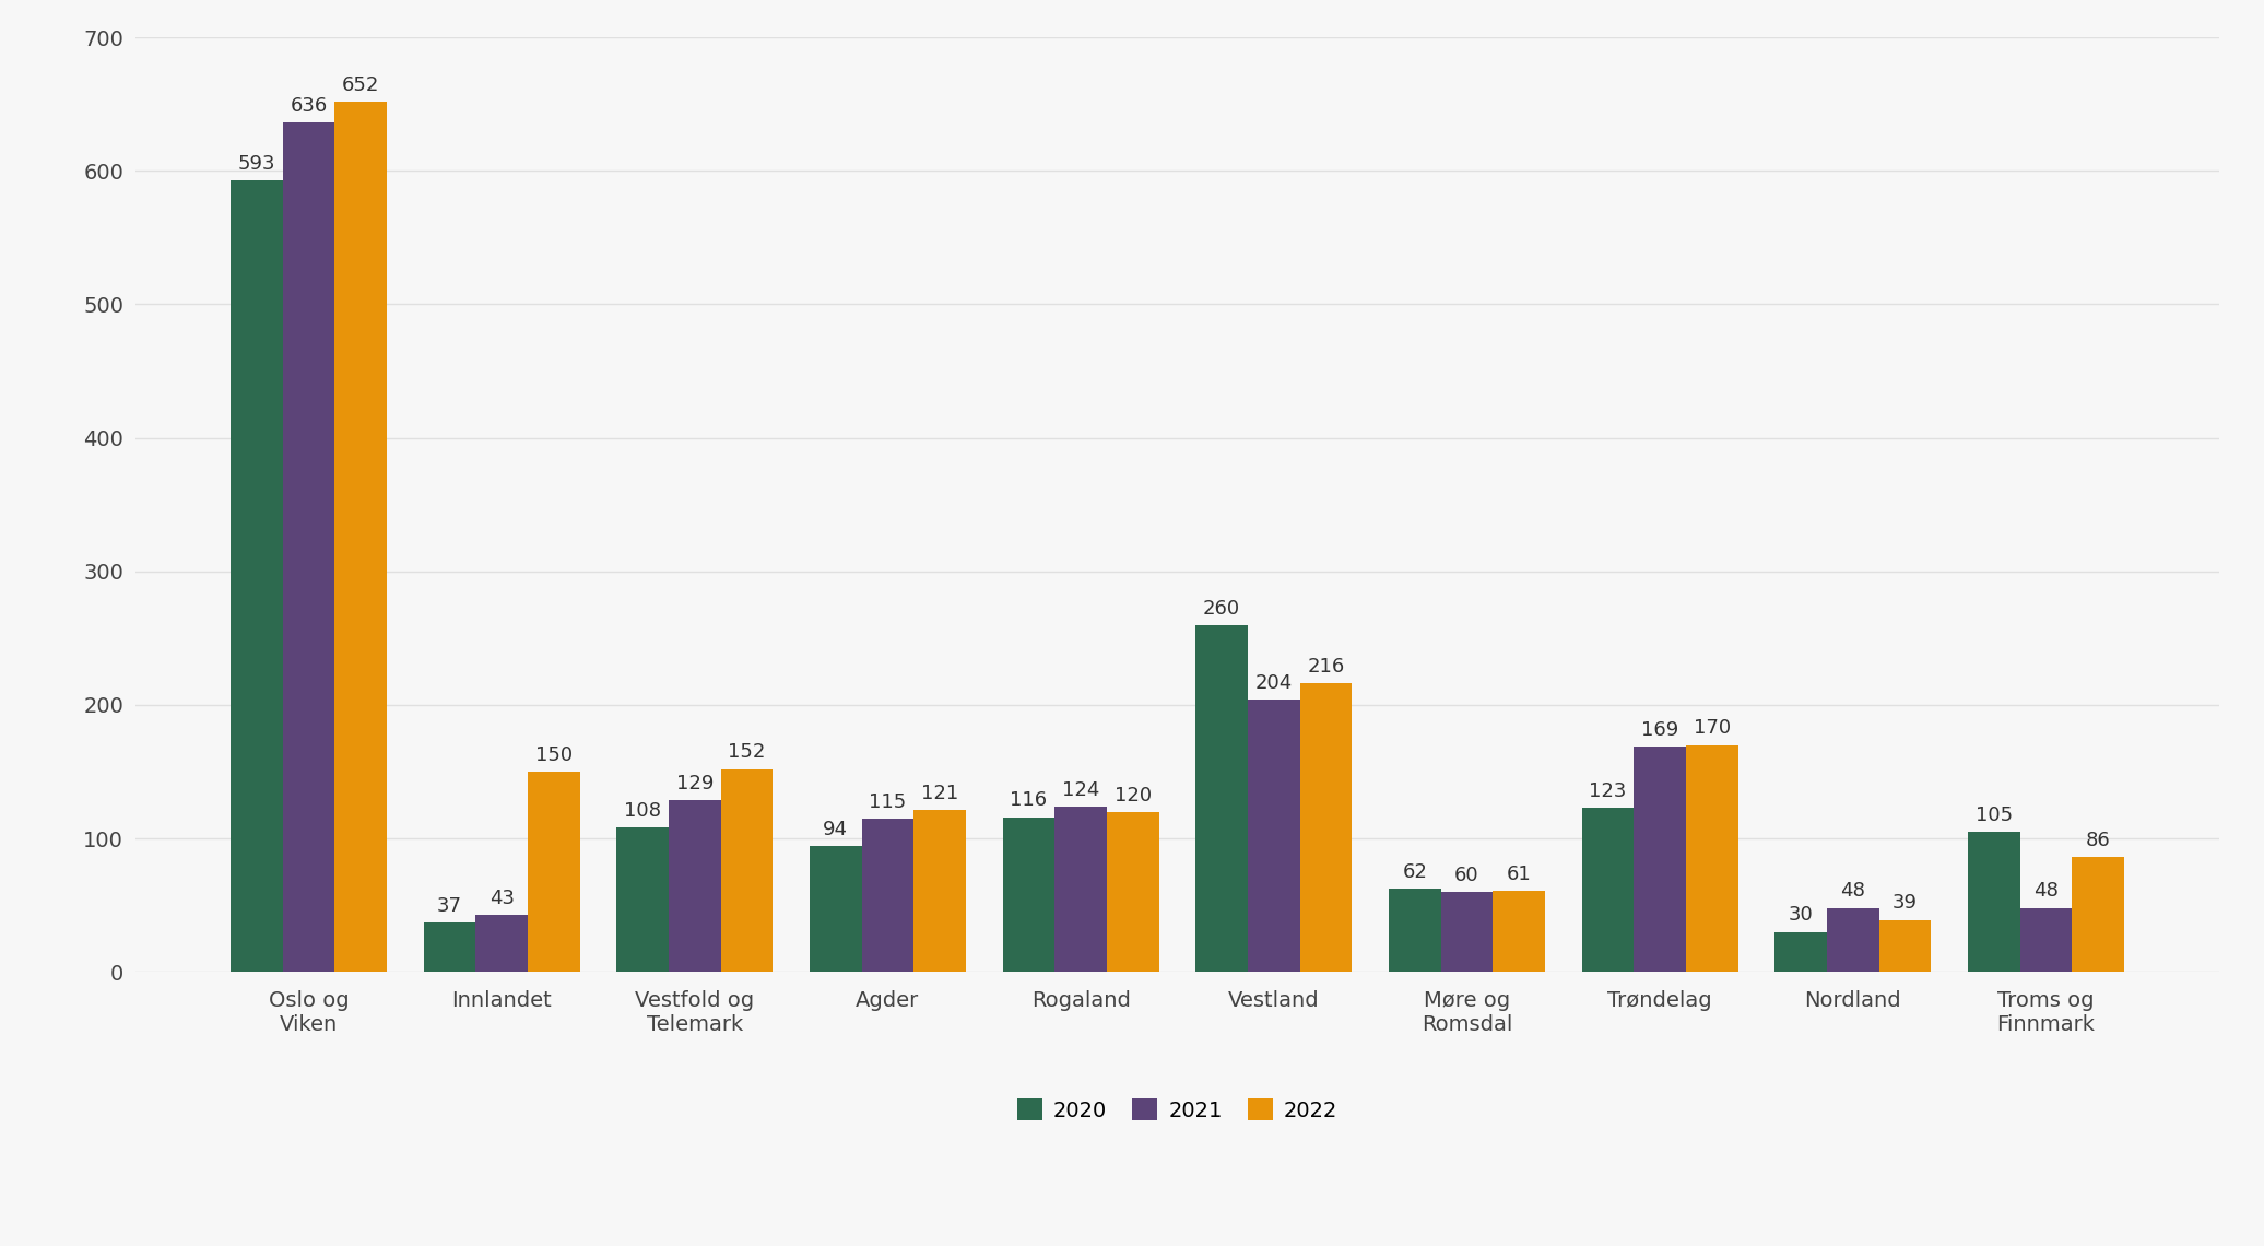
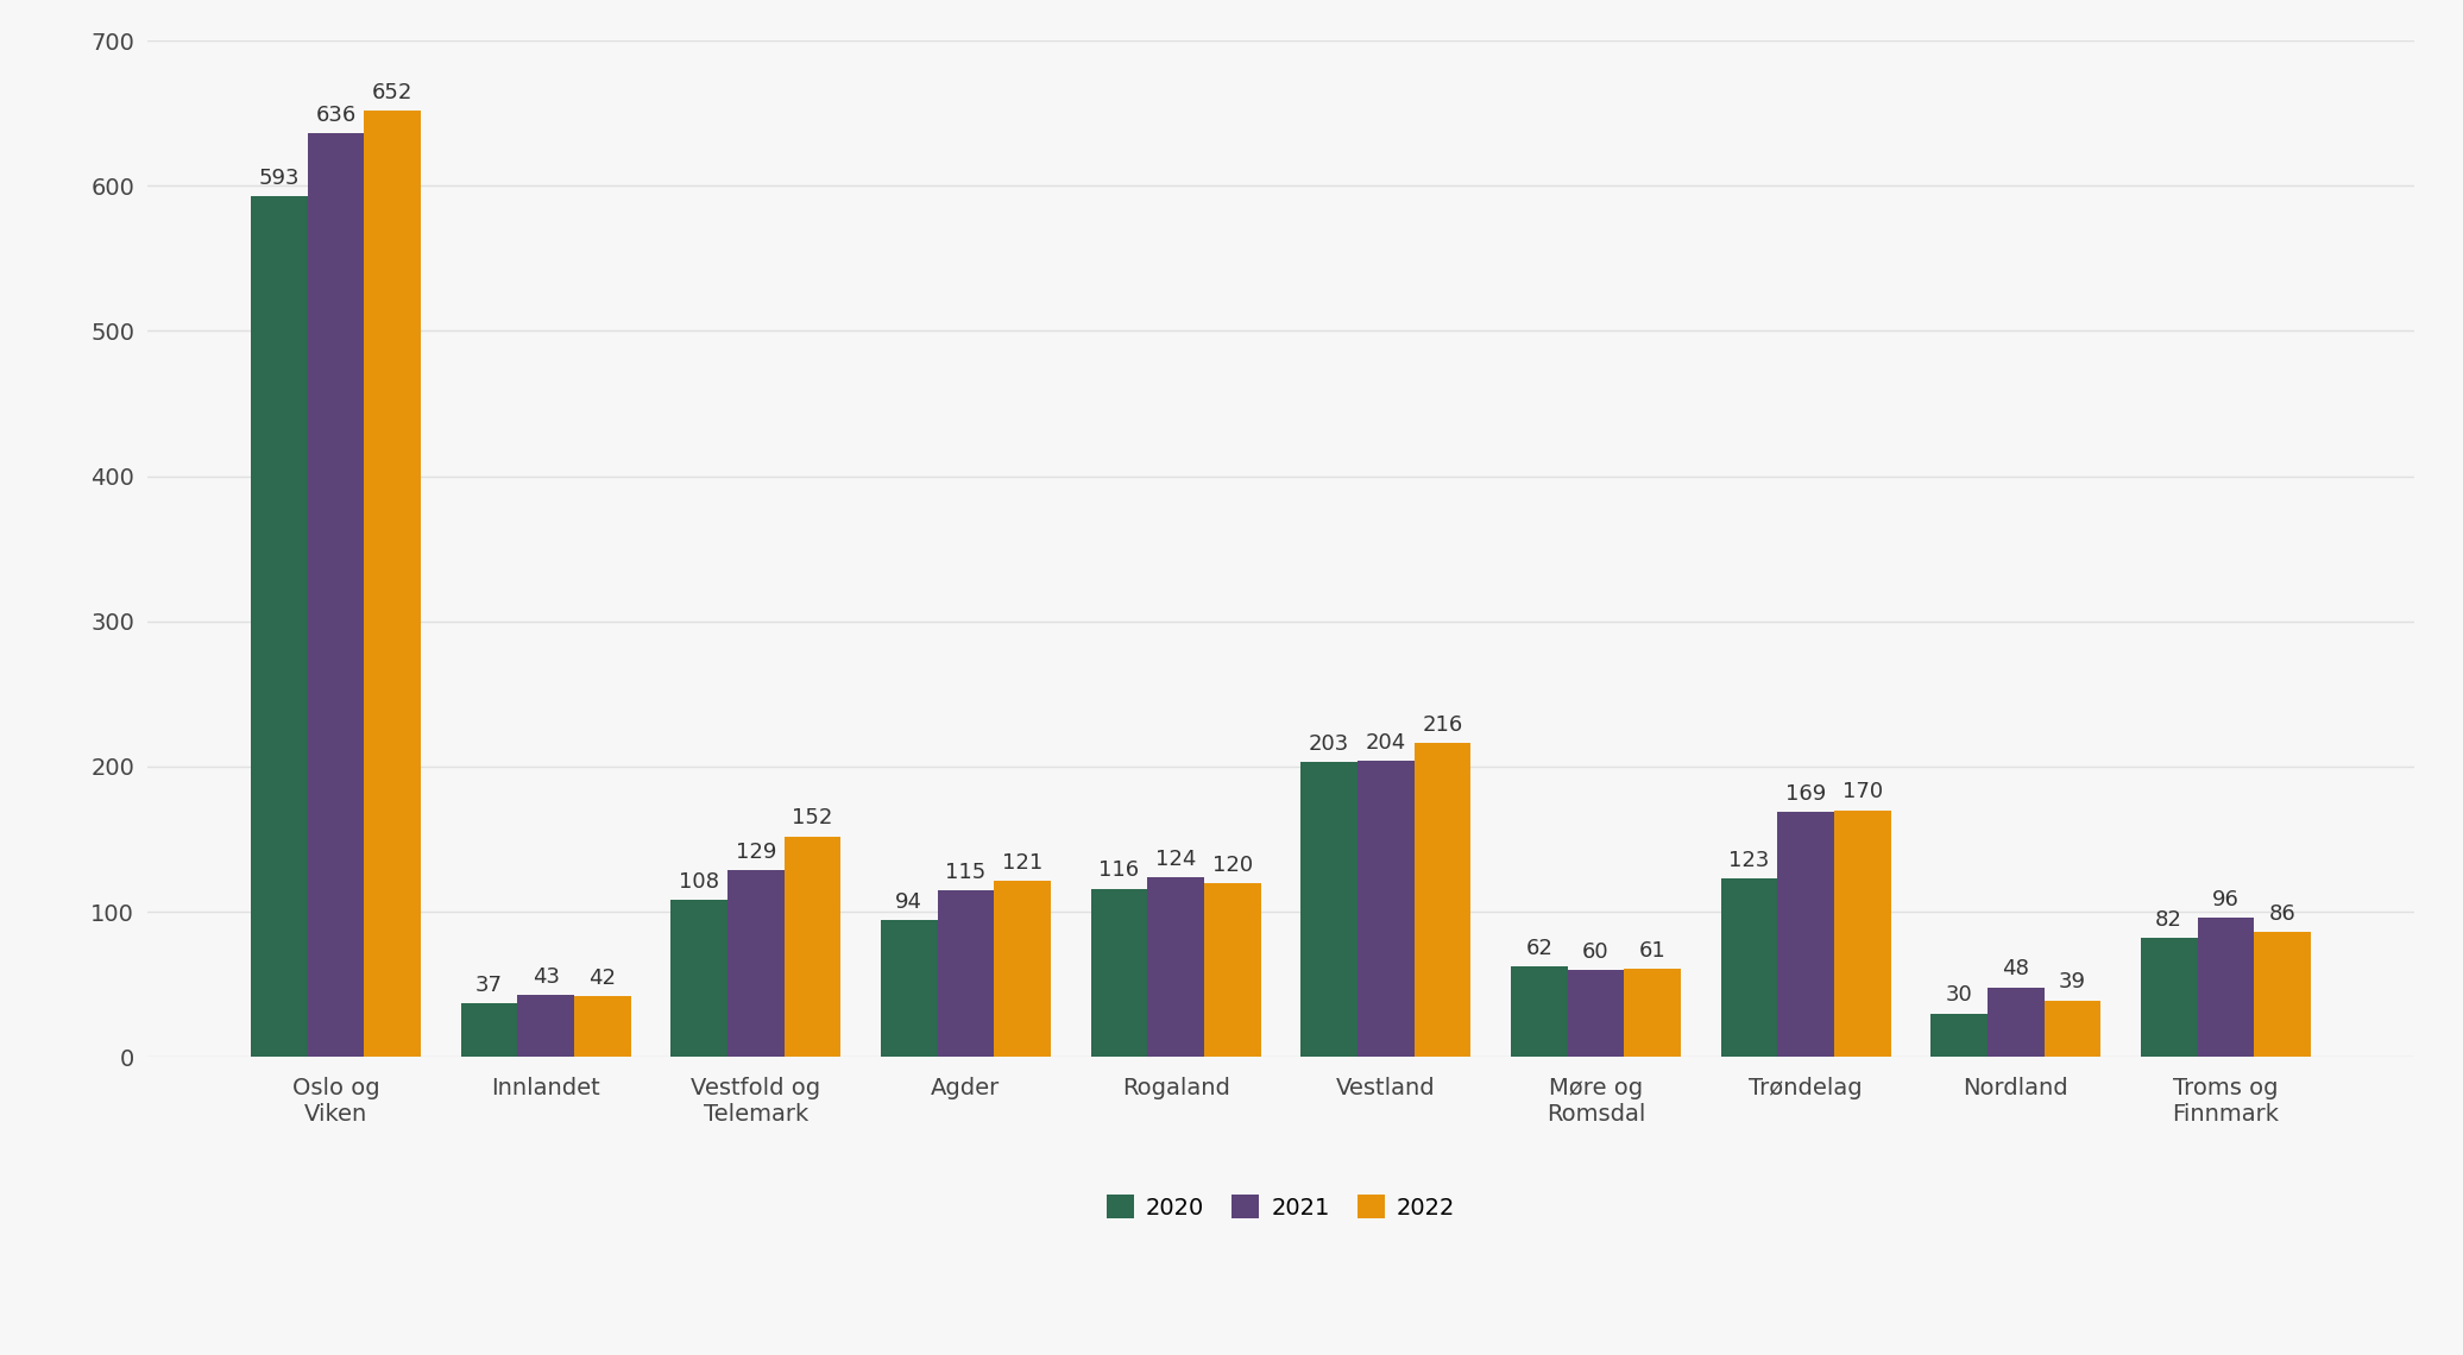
2022/Innlandet: 150 -> 42
2020/Vestland: 260 -> 203
2020/Troms og Finnmark: 105 -> 82
2021/Troms og Finnmark: 48 -> 96
